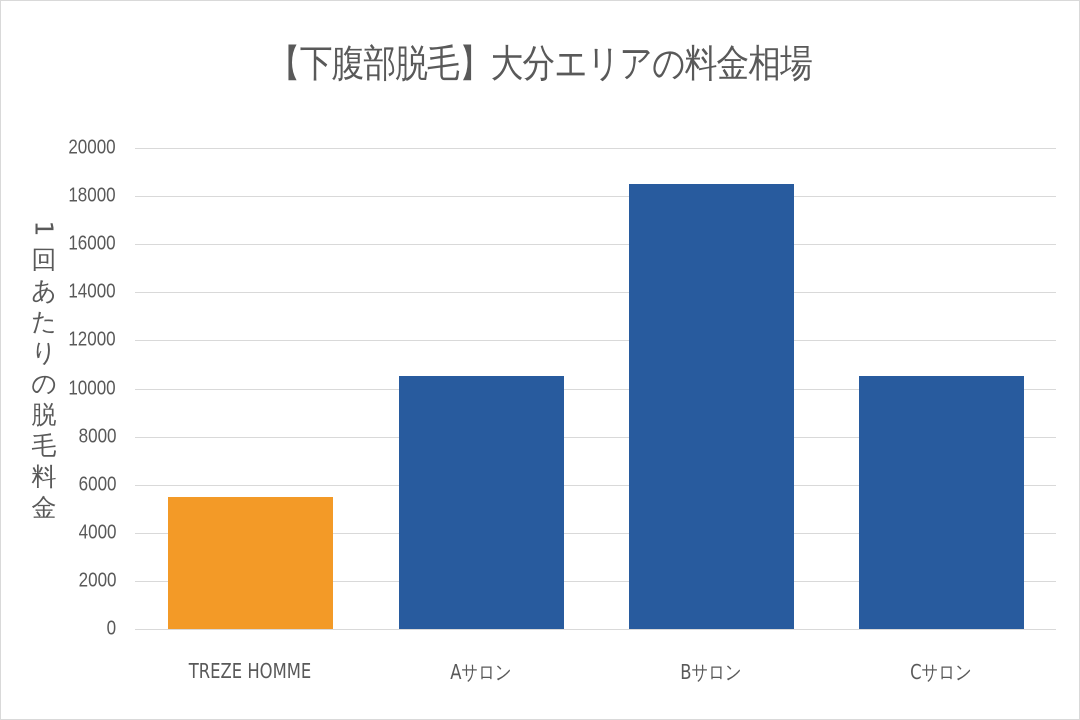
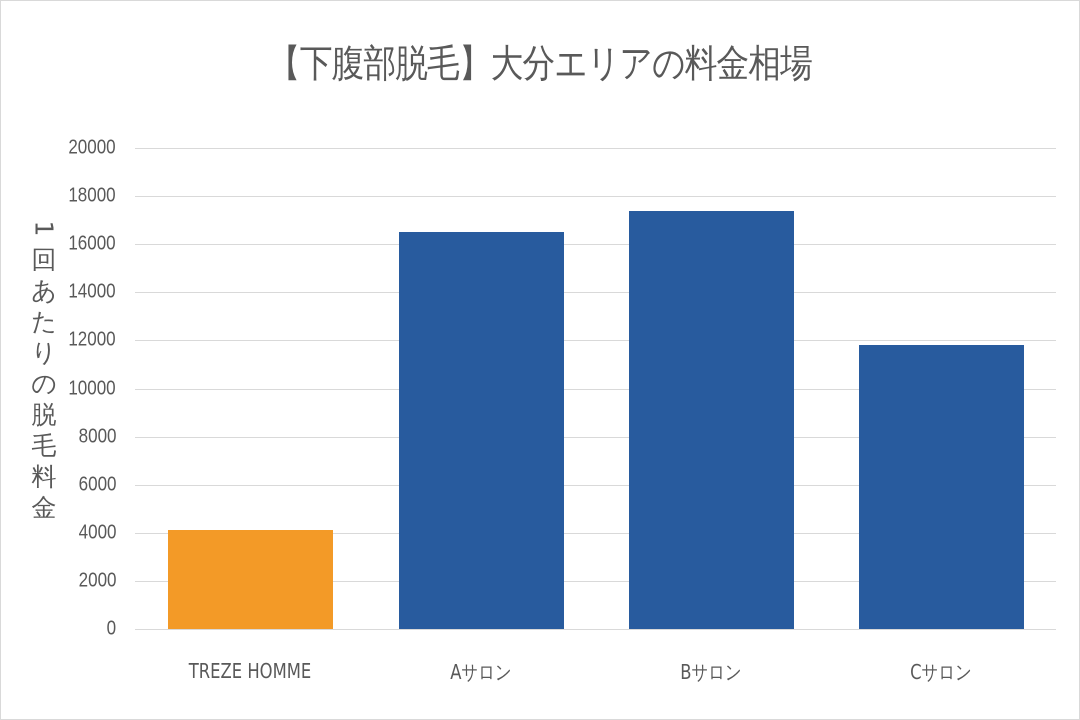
TREZE HOMME: 5500 -> 4100
Aサロン: 10500 -> 16500
Bサロン: 18500 -> 17400
Cサロン: 10500 -> 11800
